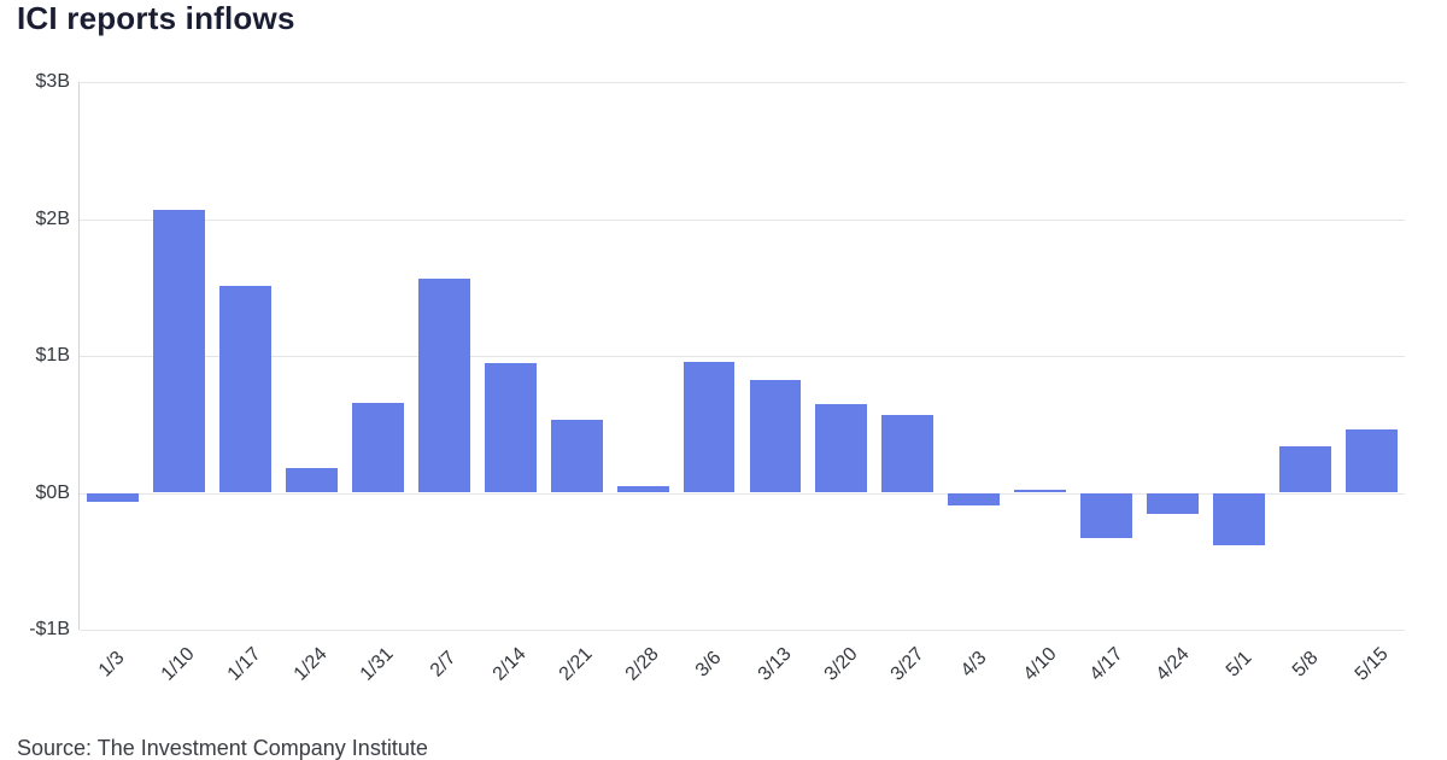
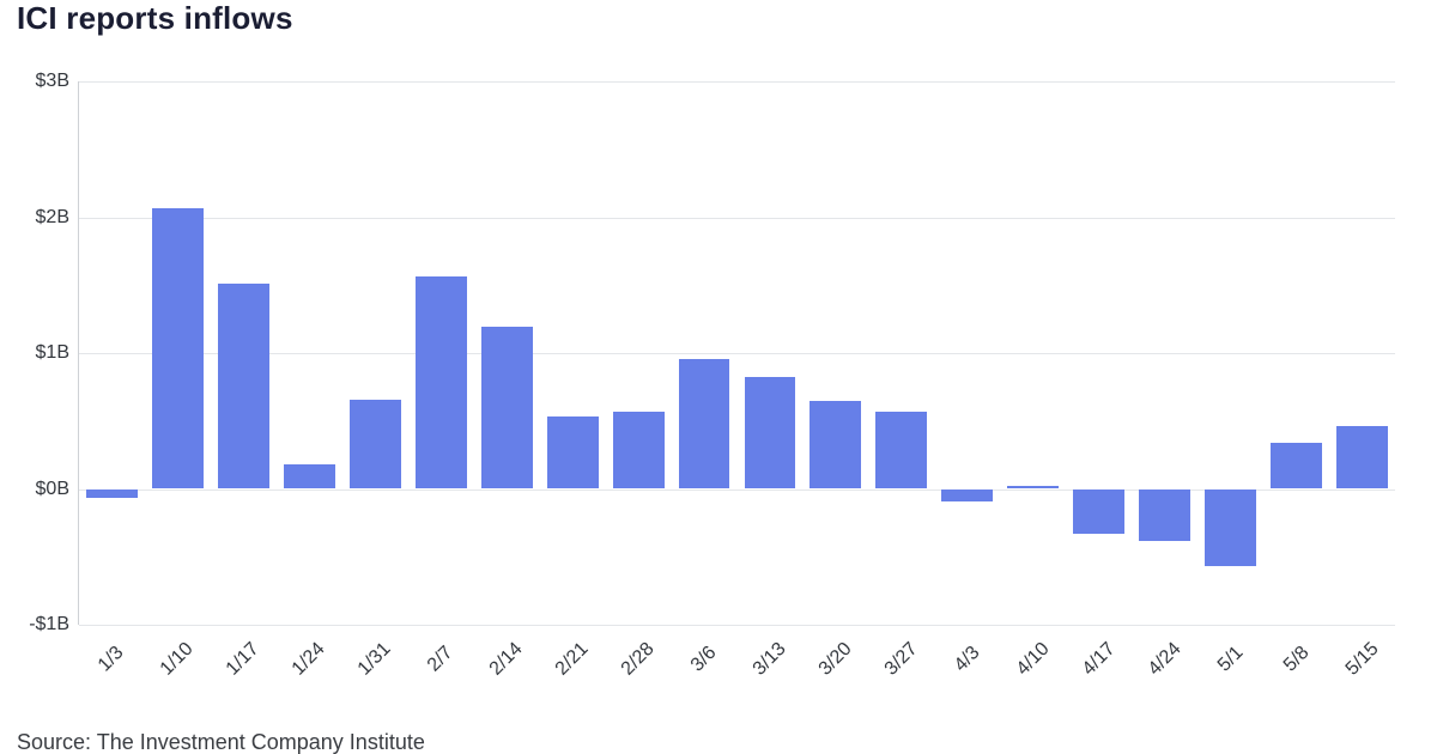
2/14: $0.95B -> $1.19B
2/28: $0.05B -> $0.57B
4/24: -$0.15B -> -$0.38B
5/1: -$0.38B -> -$0.57B
